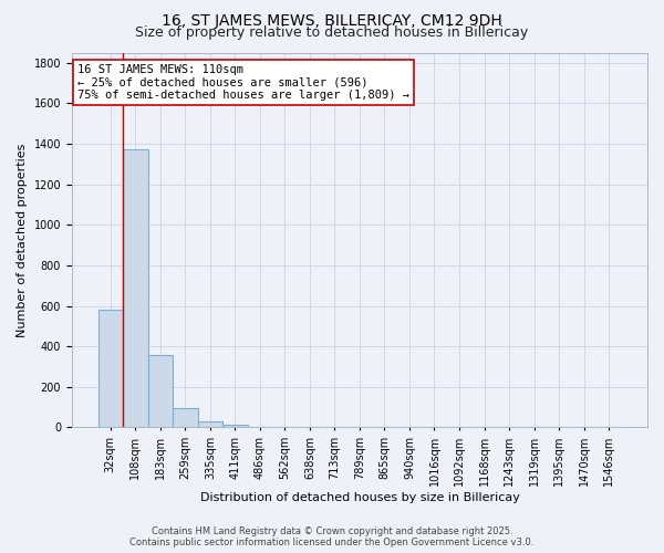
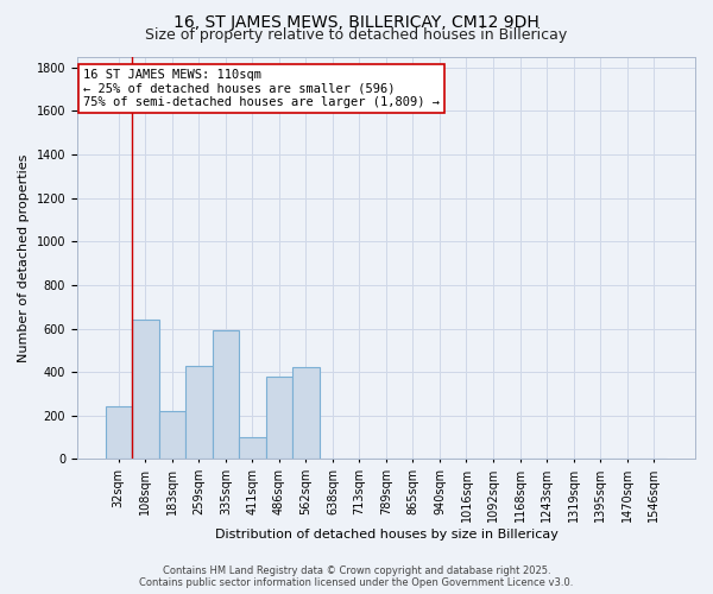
32sqm: 580 -> 240
108sqm: 1380 -> 640
183sqm: 360 -> 220
259sqm: 90 -> 430
335sqm: 30 -> 590
411sqm: 20 -> 100
486sqm: 0 -> 380
562sqm: 0 -> 420
